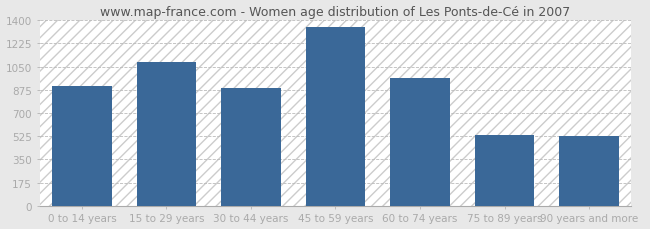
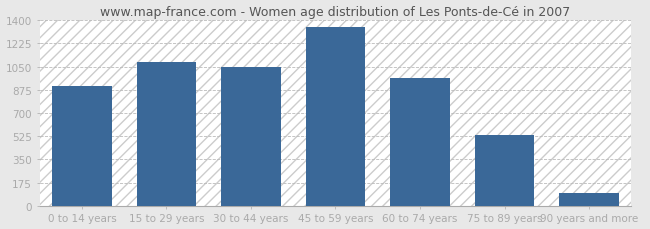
30 to 44 years: 890 -> 1050
90 years and more: 530 -> 100
